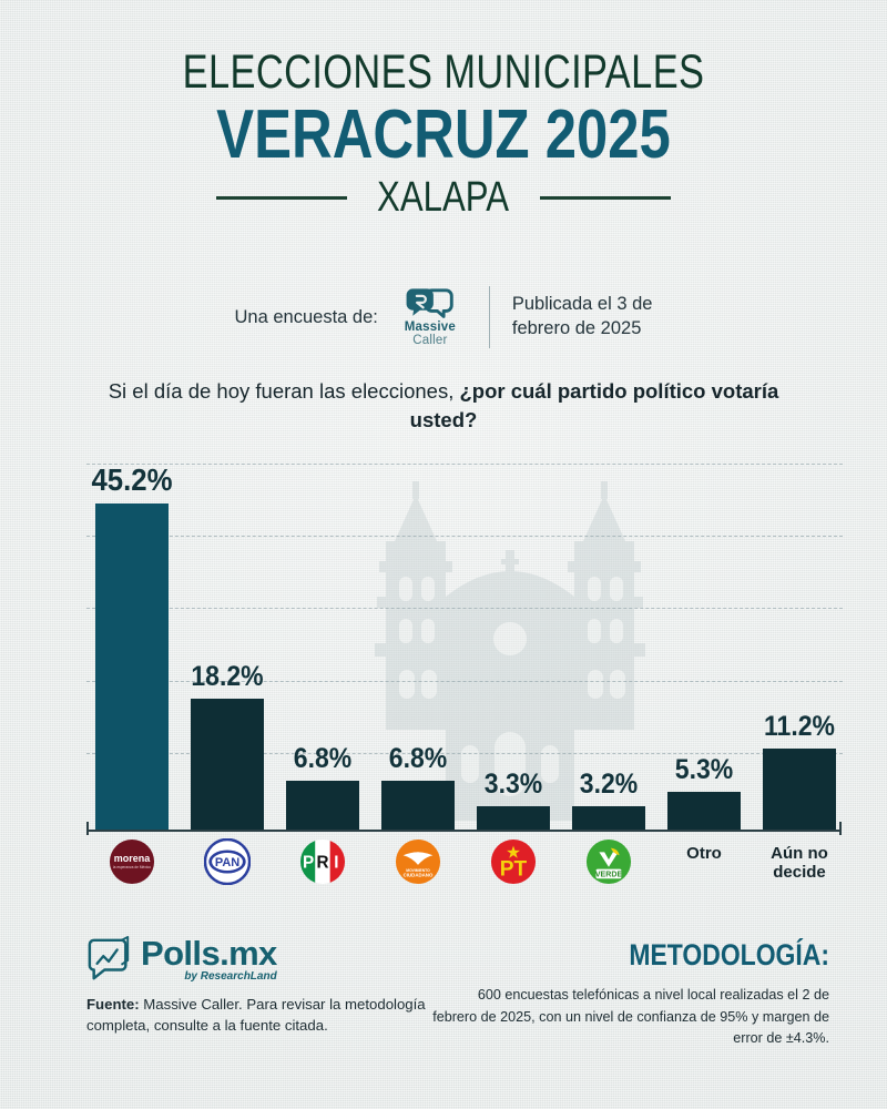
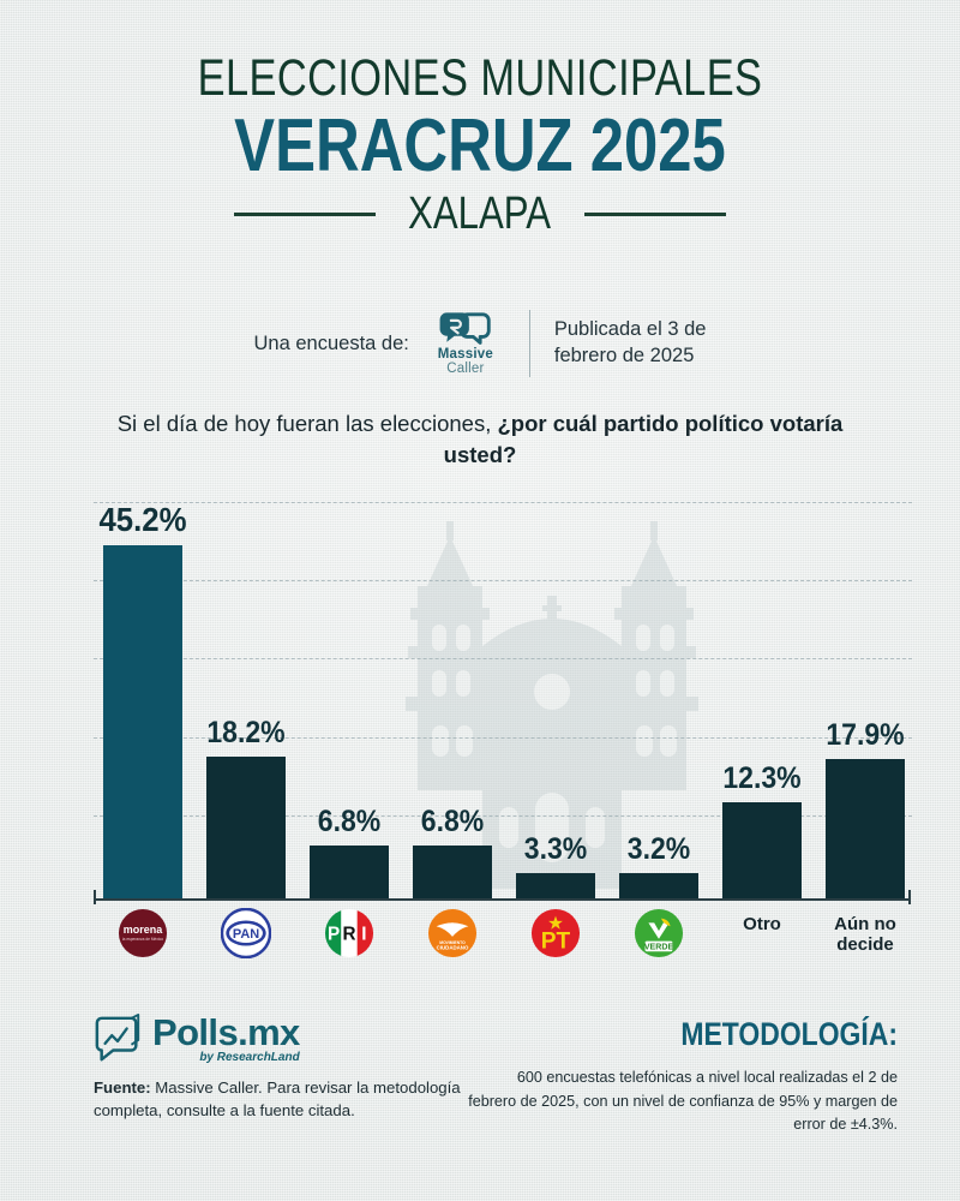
Otro: 5.3% -> 12.3%
Aún no decide: 11.2% -> 17.9%
